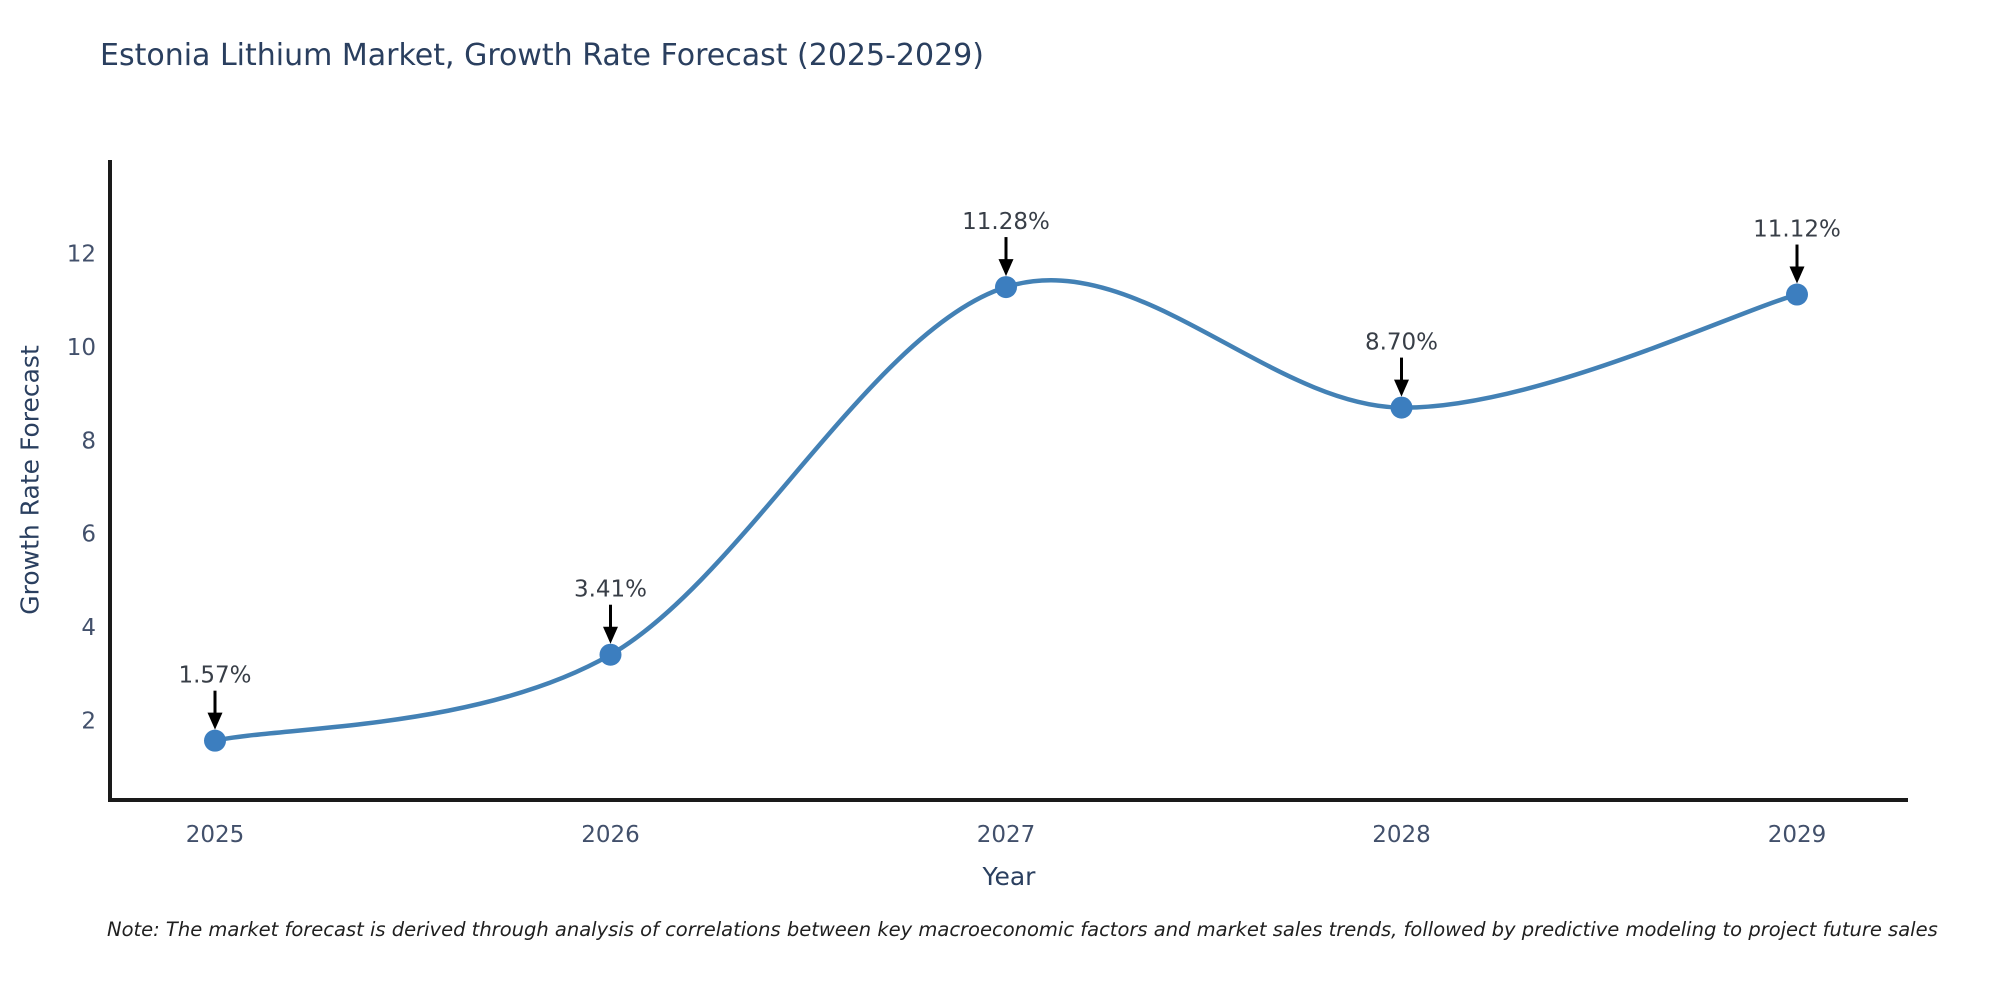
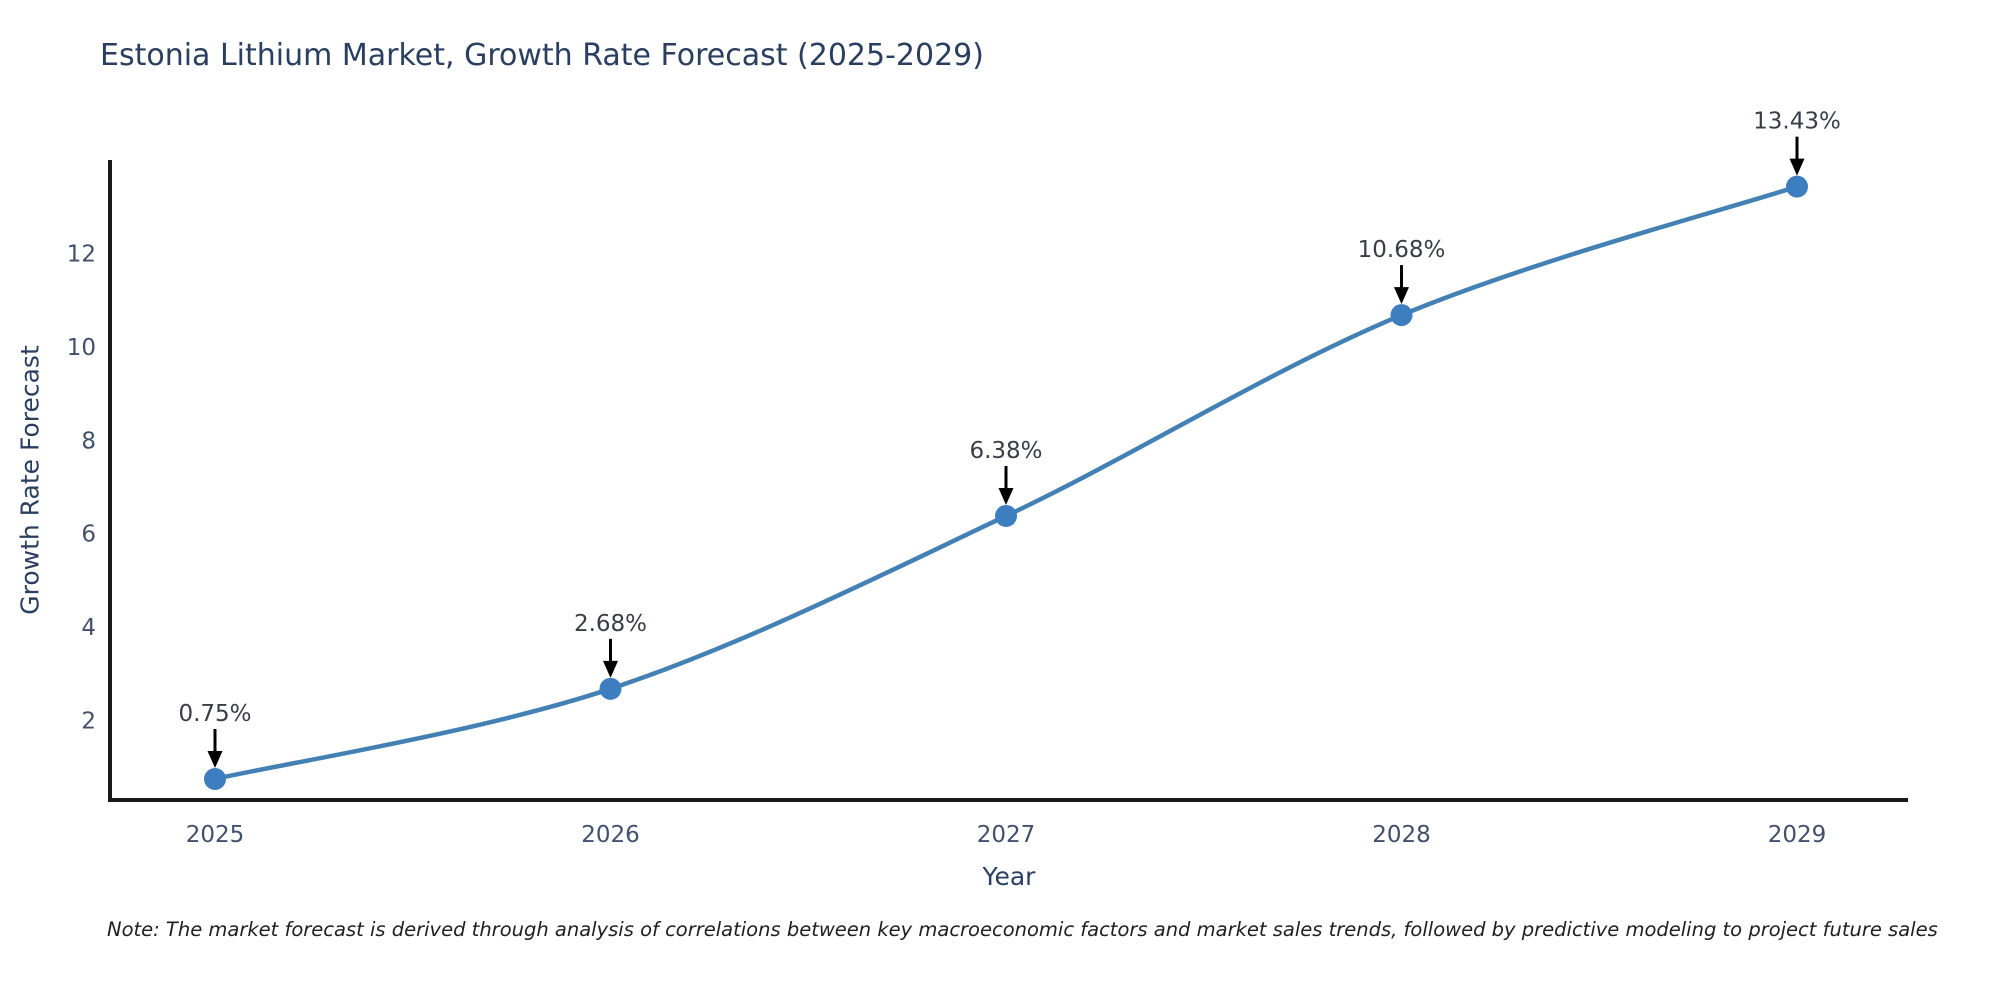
2025: 1.57% -> 0.75%
2026: 3.41% -> 2.68%
2027: 11.28% -> 6.38%
2028: 8.70% -> 10.68%
2029: 11.12% -> 13.43%
